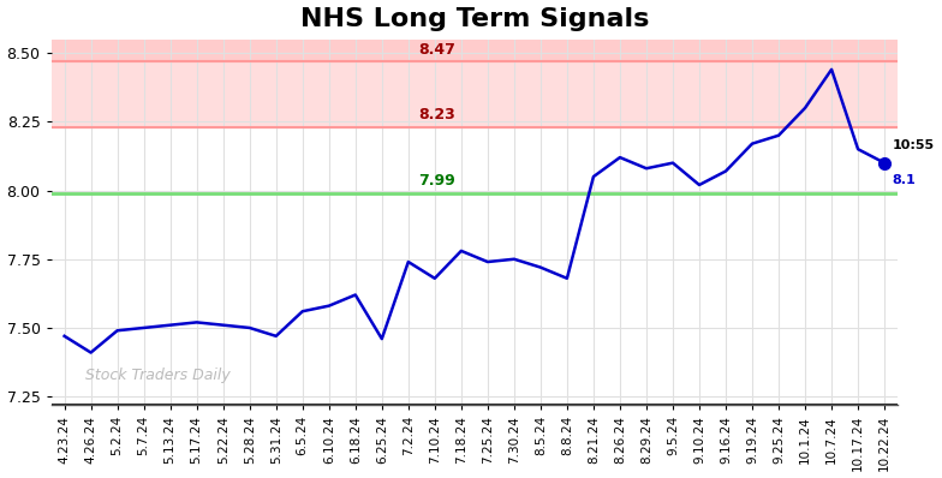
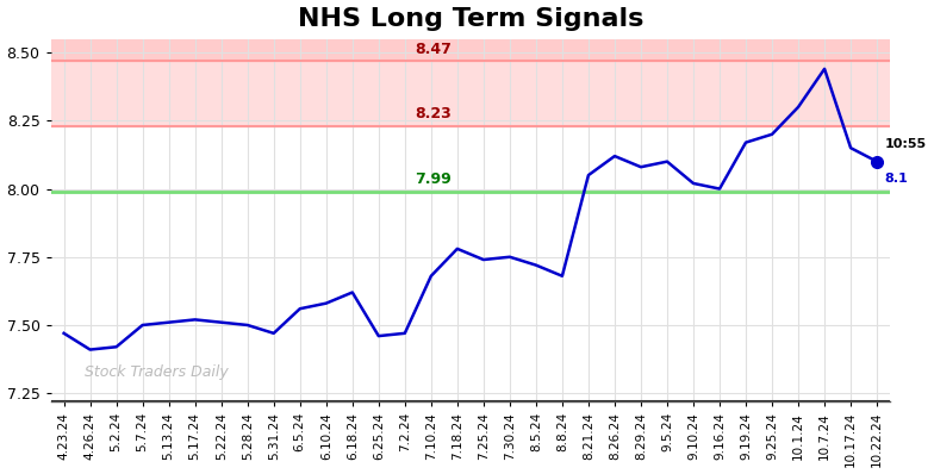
5.2.24: 7.49 -> 7.42
7.2.24: 7.74 -> 7.47
9.16.24: 8.07 -> 8.00
